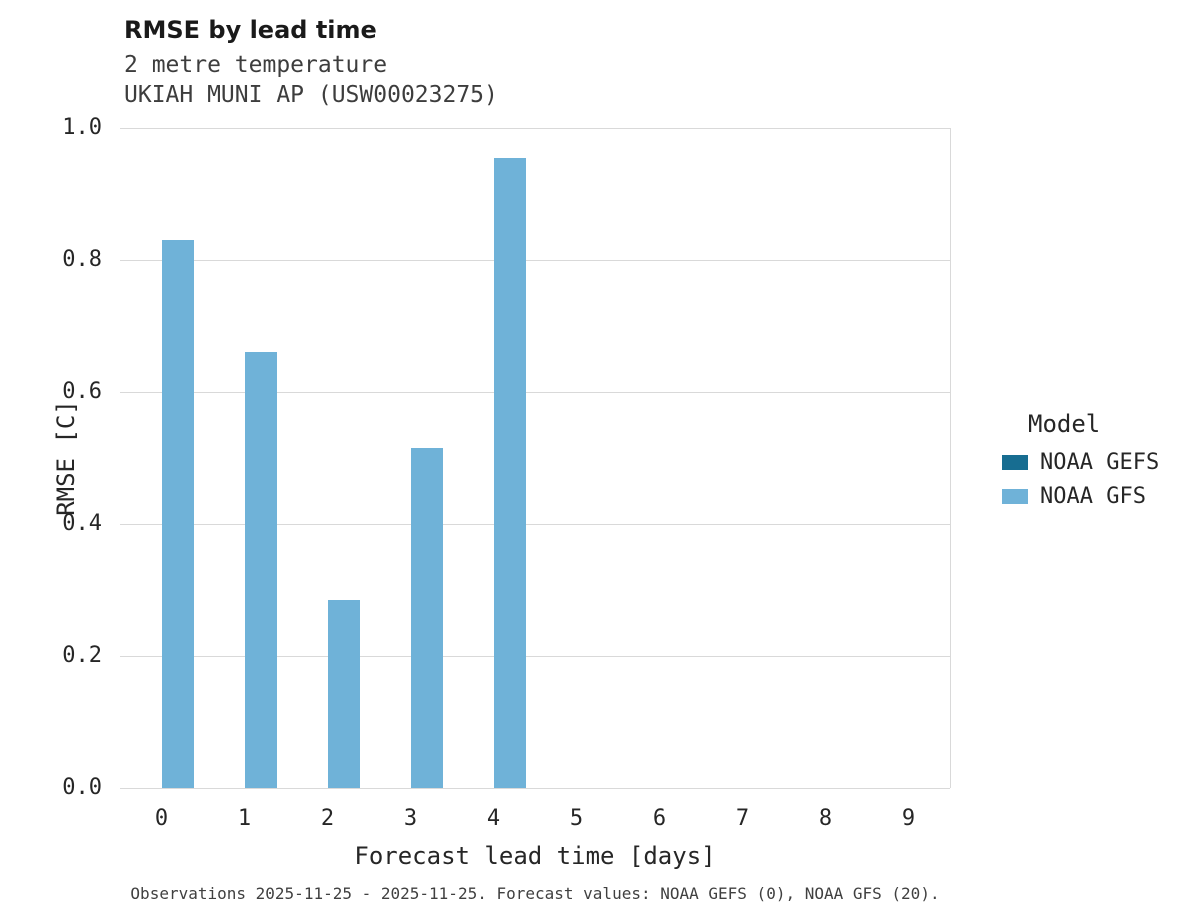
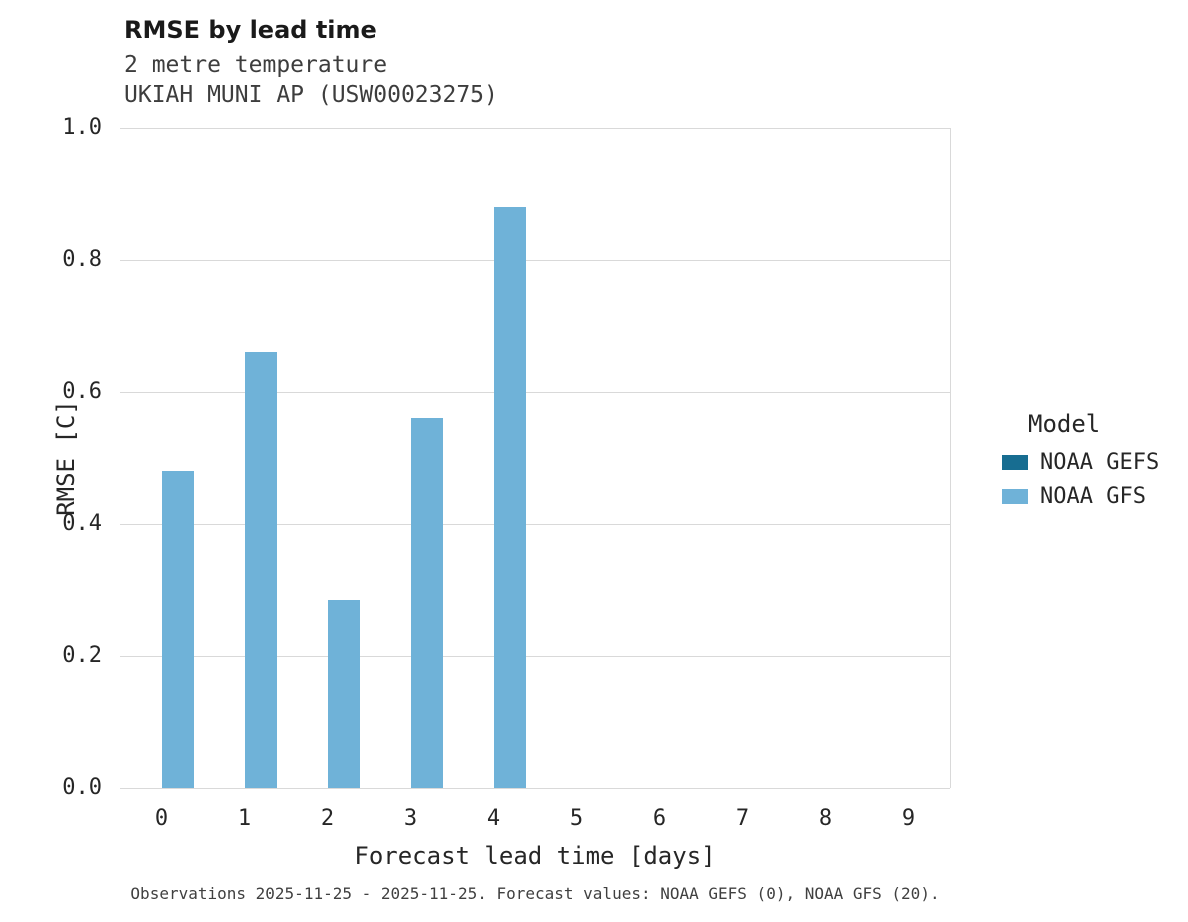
NOAA GFS/0: 0.83 -> 0.48
NOAA GFS/3: 0.52 -> 0.56
NOAA GFS/4: 0.95 -> 0.88
